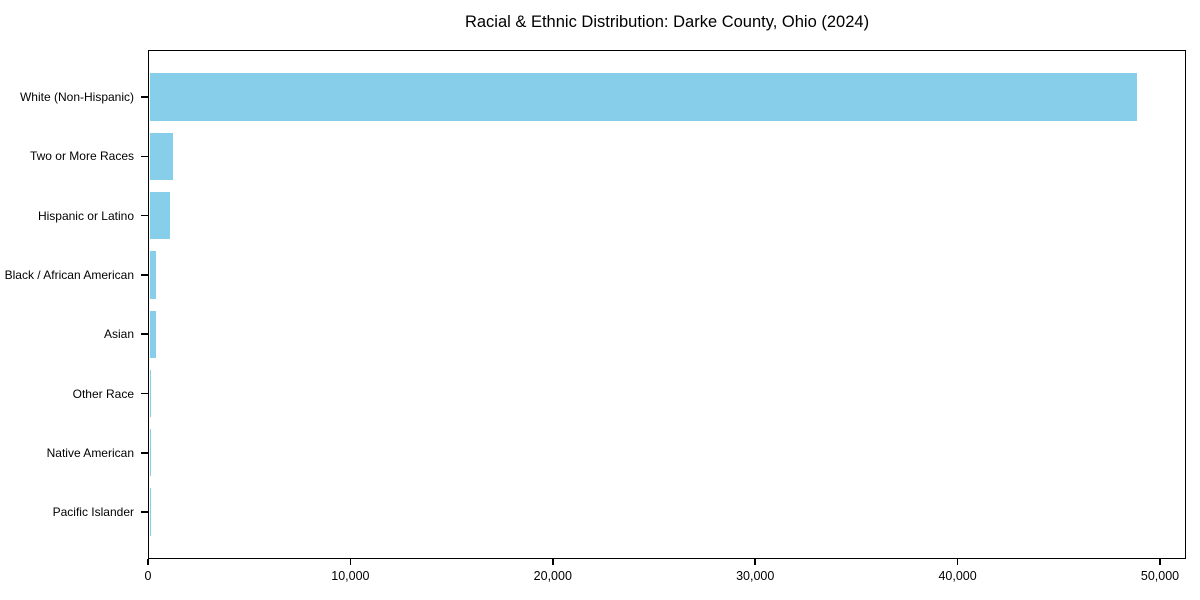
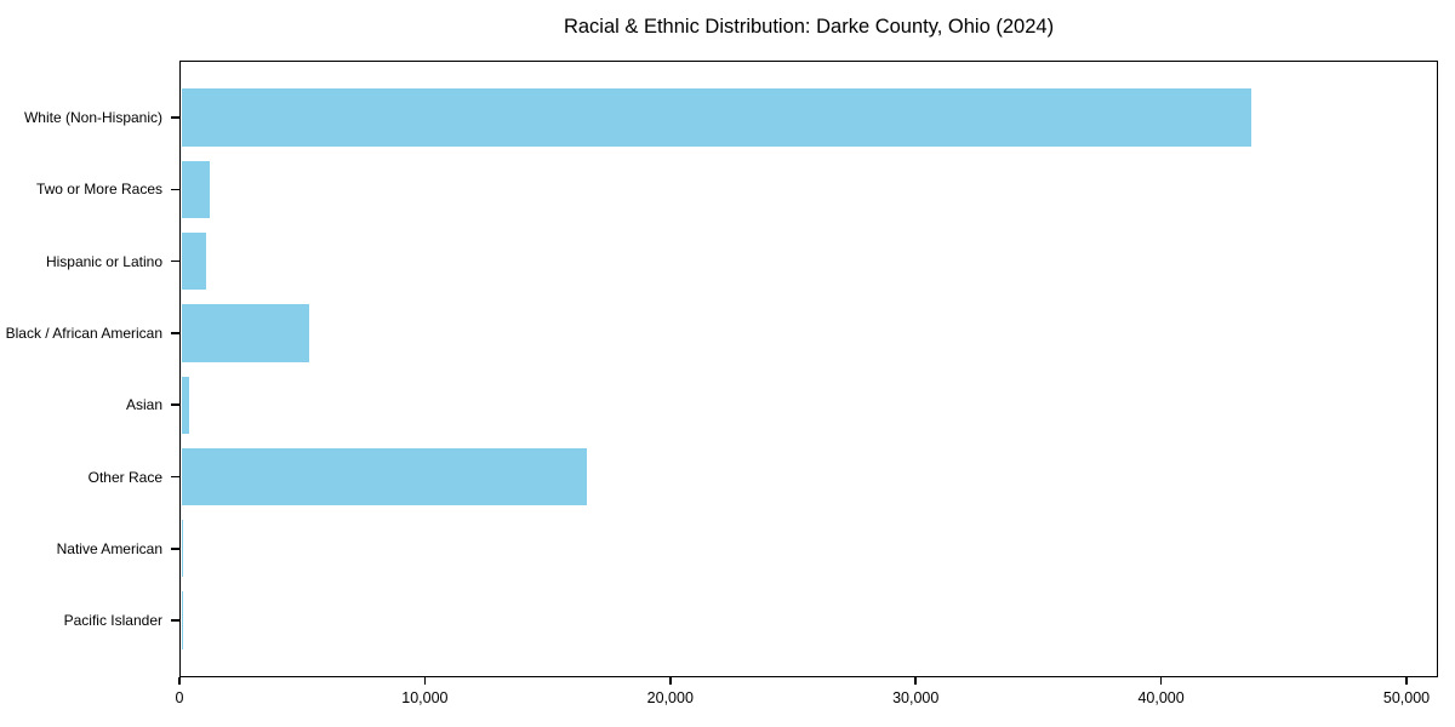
White (Non-Hispanic): 48800 -> 43600
Black / African American: 300 -> 5200
Other Race: 100 -> 16500
